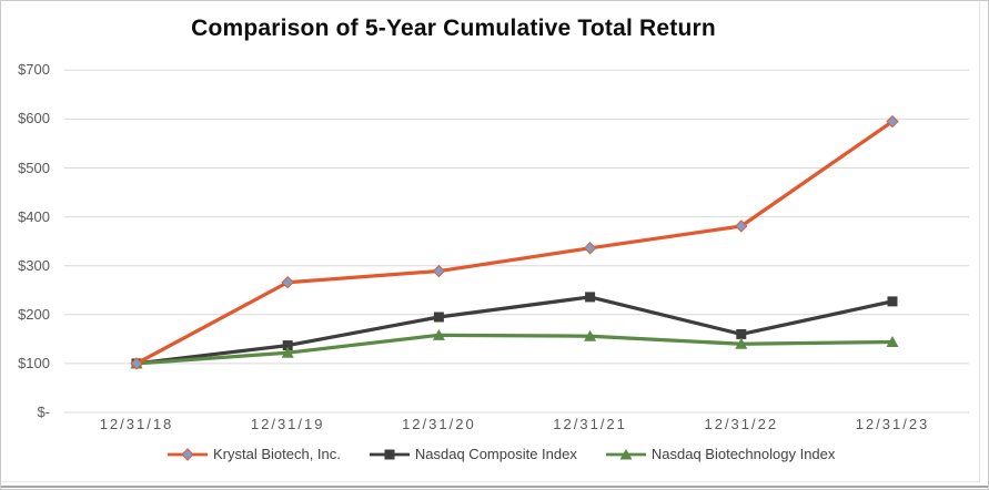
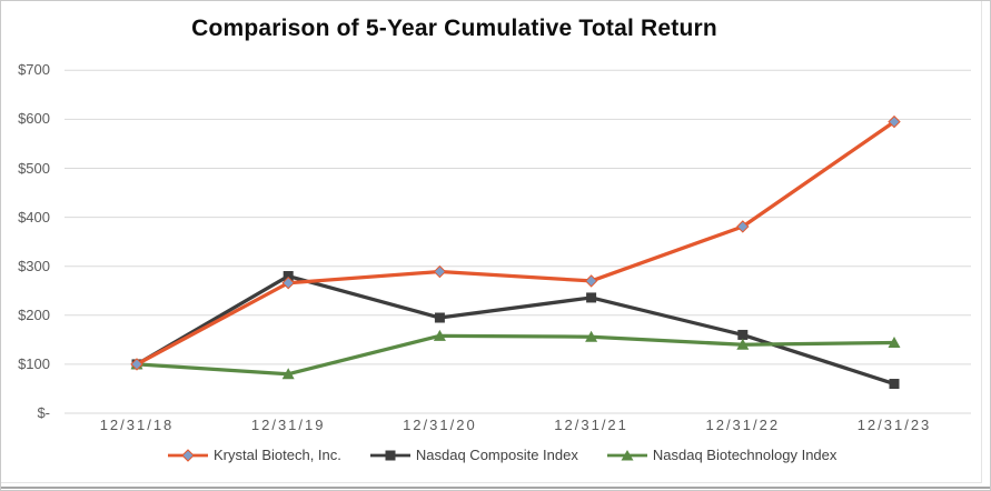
Nasdaq Composite Index/12/31/19: $140 -> $280
Nasdaq Biotechnology Index/12/31/19: $120 -> $80
Krystal Biotech, Inc./12/31/21: $340 -> $270
Nasdaq Composite Index/12/31/23: $230 -> $60
